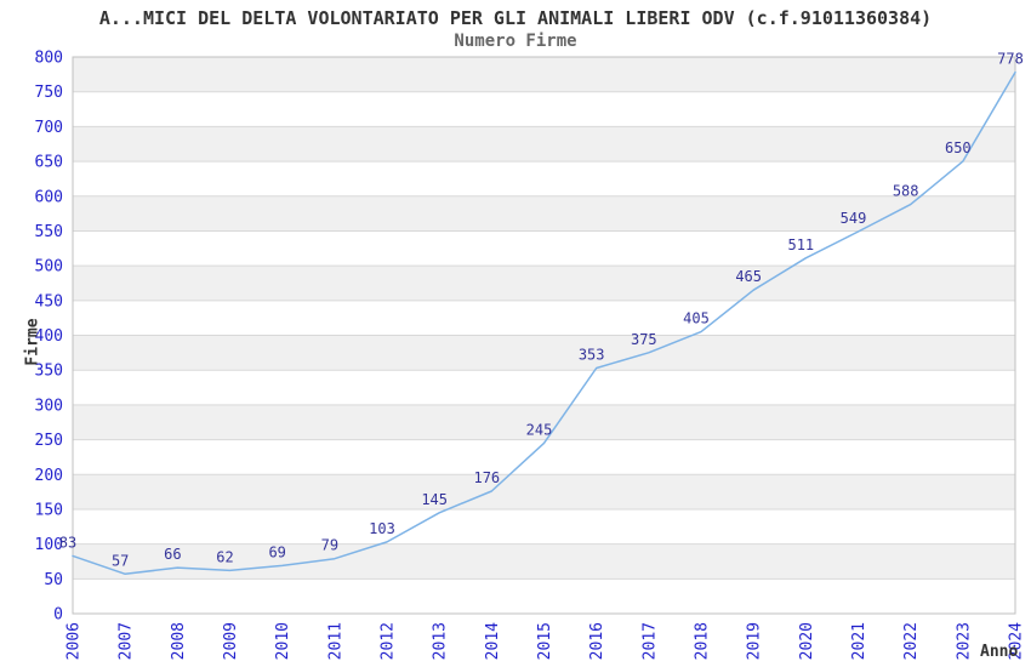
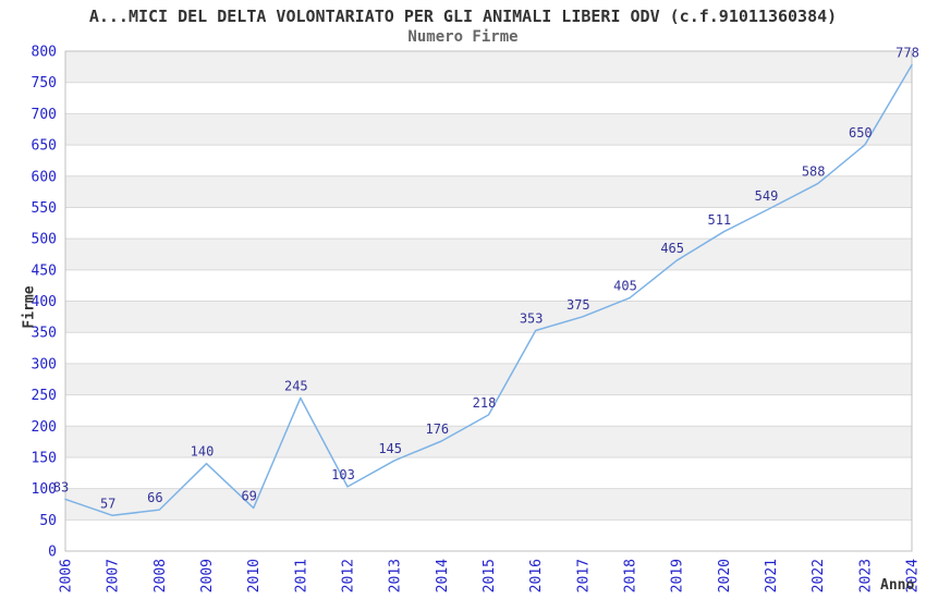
2009: 62 -> 140
2011: 79 -> 245
2015: 245 -> 218
